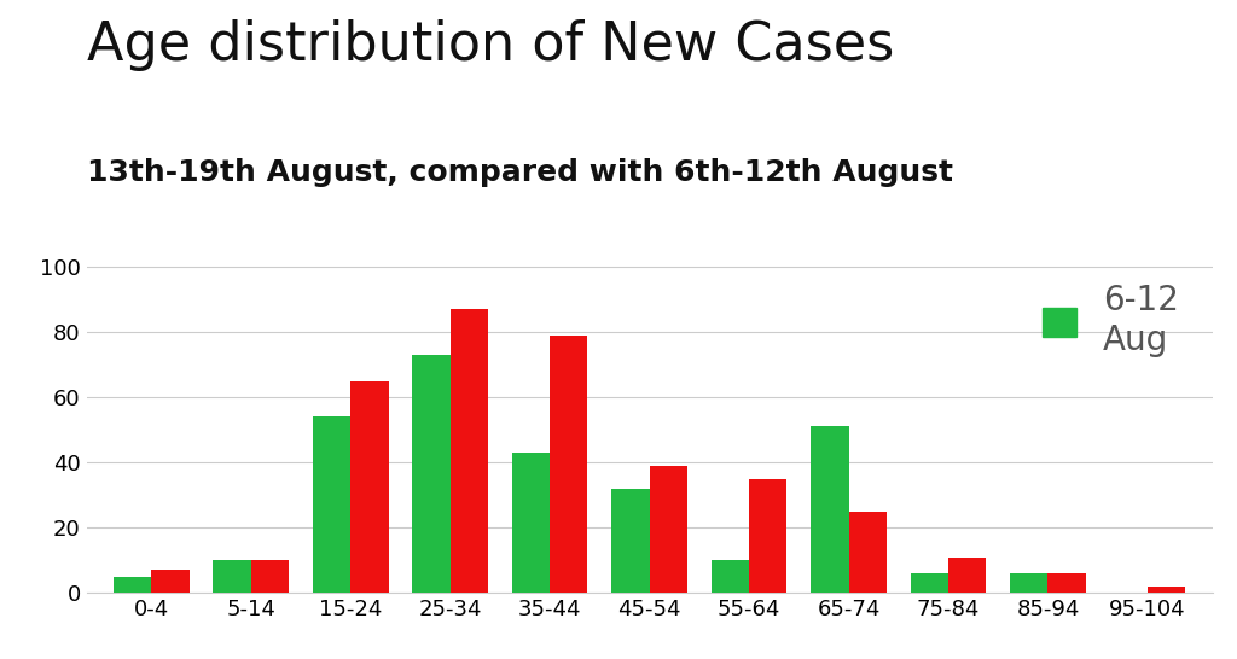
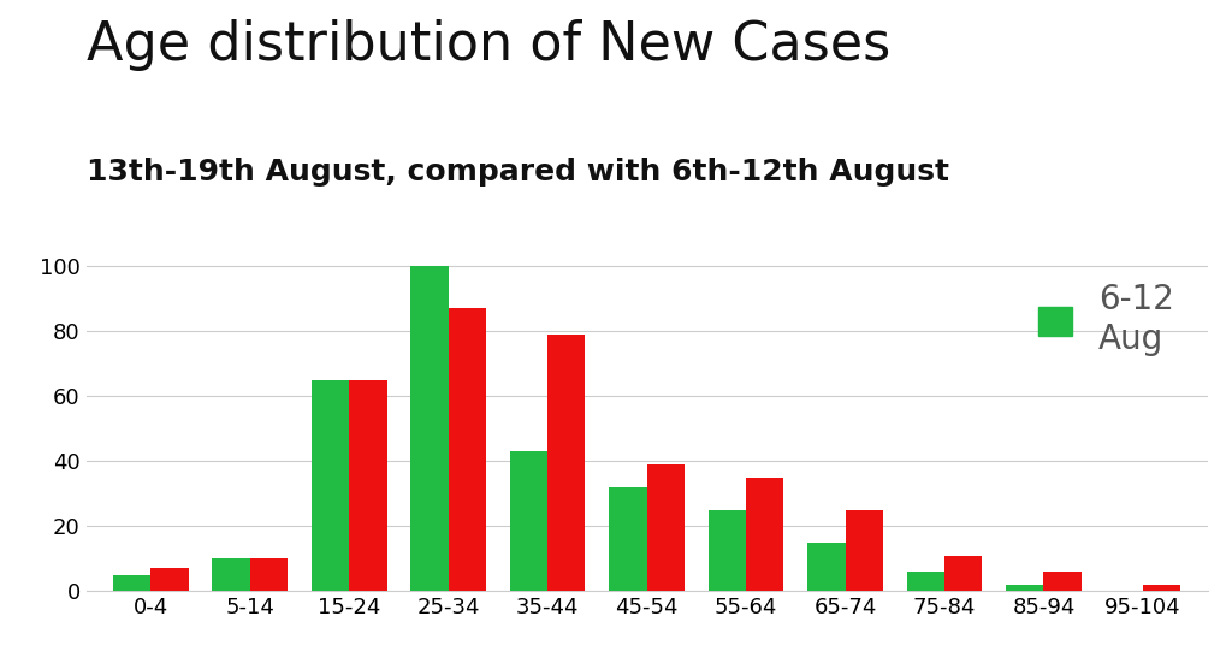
6-12 Aug/15-24: 54 -> 65
6-12 Aug/25-34: 73 -> 100
6-12 Aug/55-64: 10 -> 25
6-12 Aug/65-74: 51 -> 15
6-12 Aug/85-94: 6 -> 2
